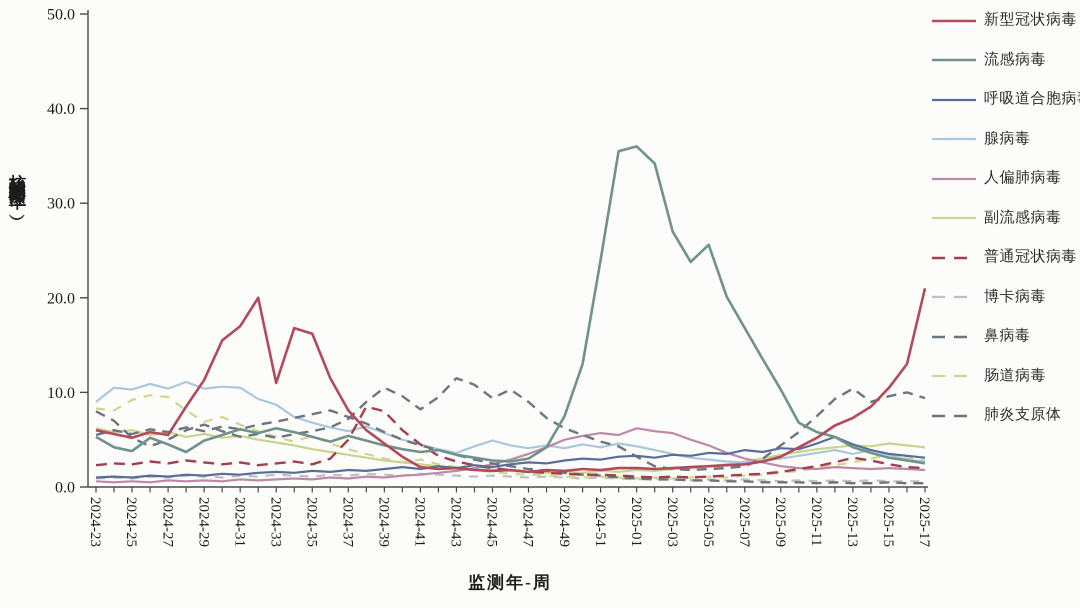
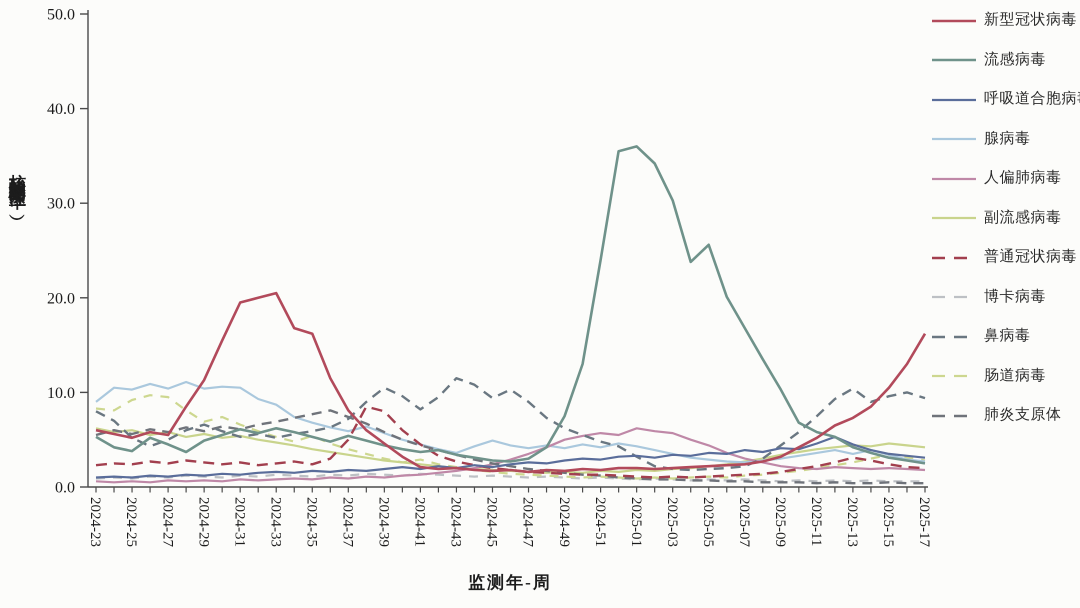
新型冠状病毒/2024-31: 17 -> 20
新型冠状病毒/2024-33: 11 -> 20
流感病毒/2025-03: 27 -> 30
新型冠状病毒/2025-17: 21 -> 16
